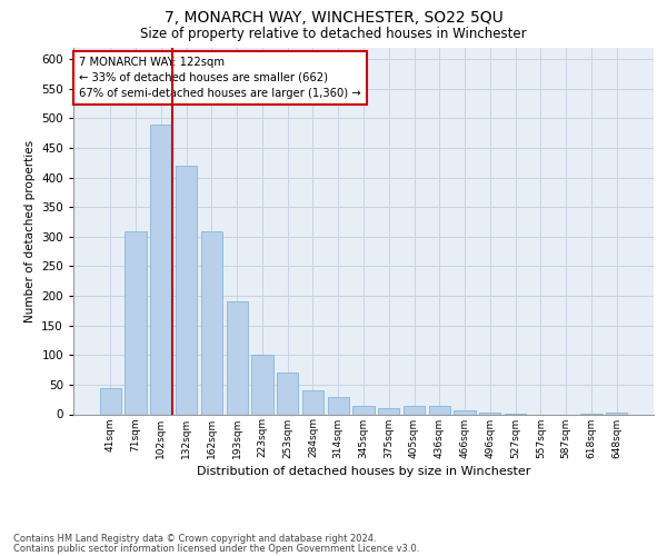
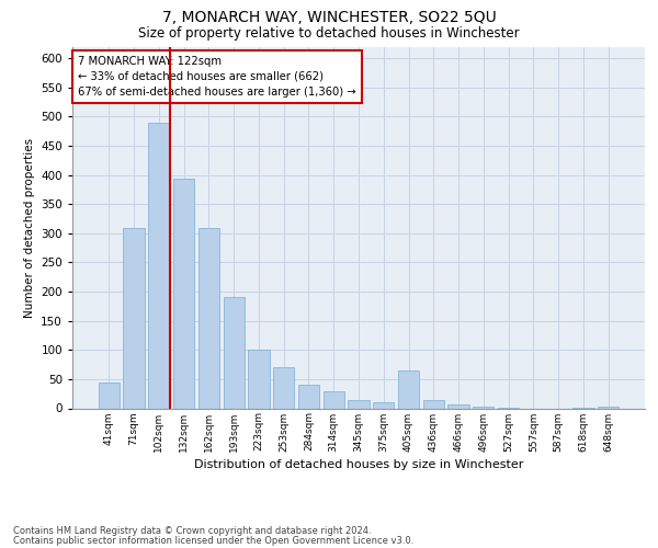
132sqm: 420 -> 394
405sqm: 14 -> 64
